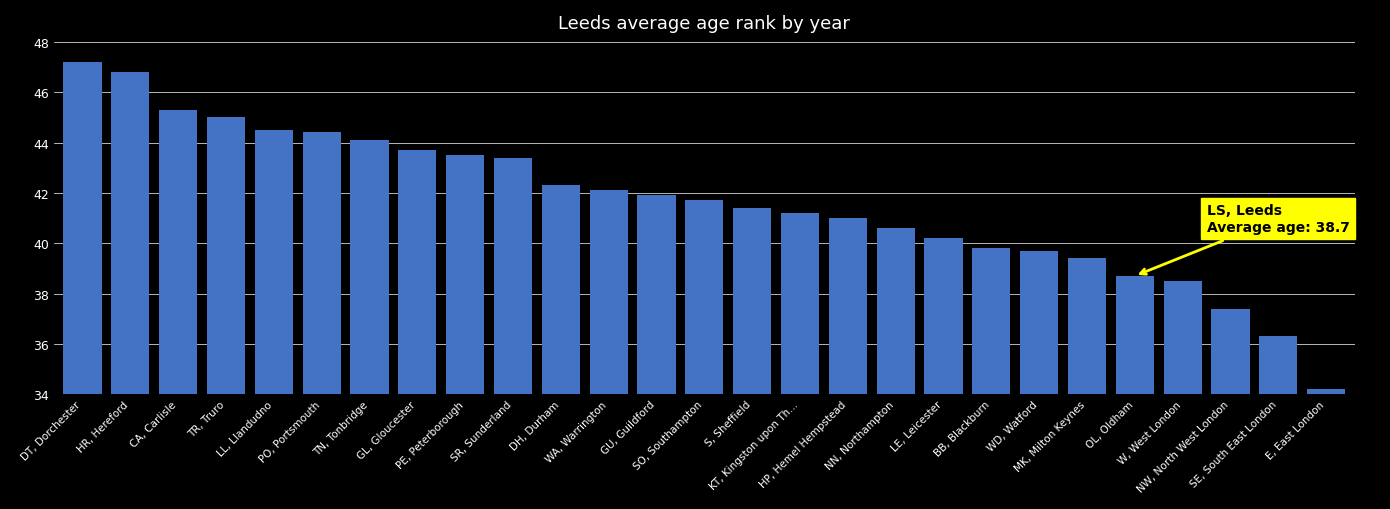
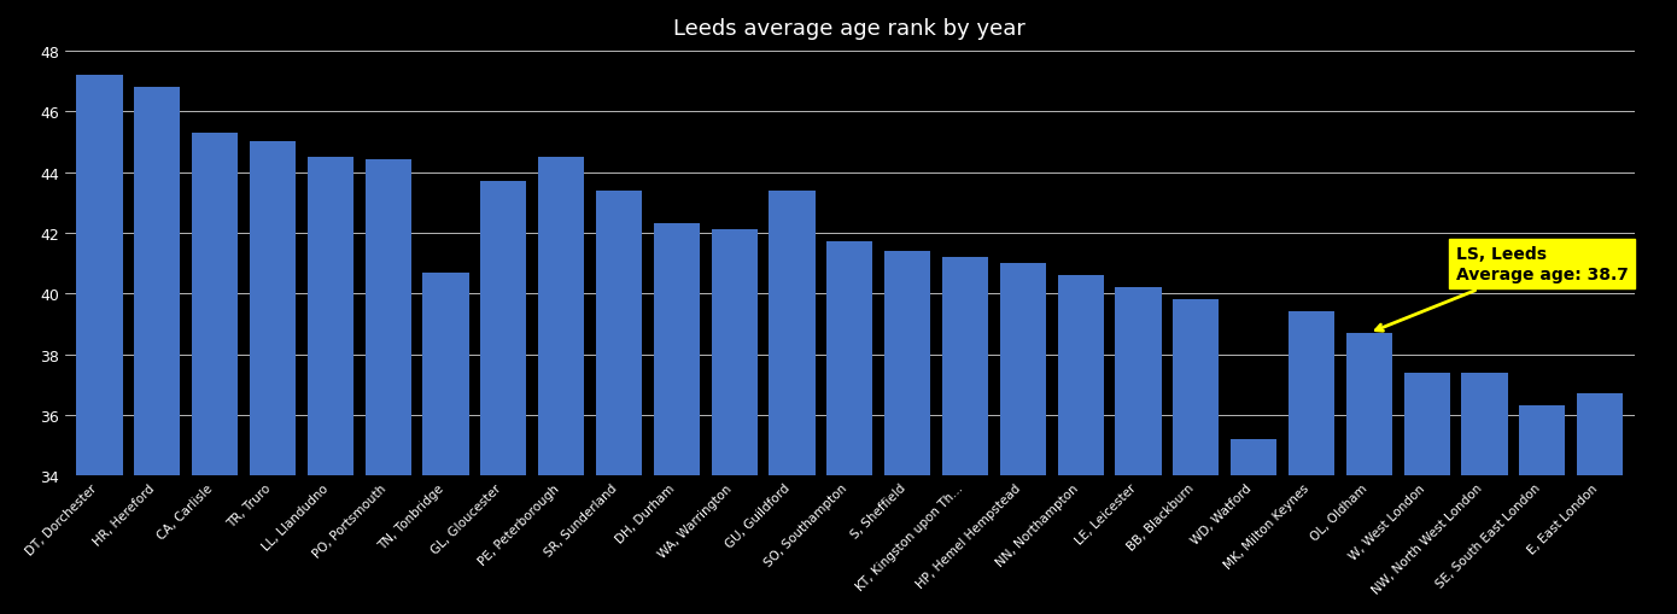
TN, Tonbridge: 44.1 -> 40.7
PE, Peterborough: 43.5 -> 44.5
GU, Guildford: 41.9 -> 43.4
WD, Watford: 39.7 -> 35.2
W, West London: 38.5 -> 37.4
E, East London: 34.2 -> 36.7
